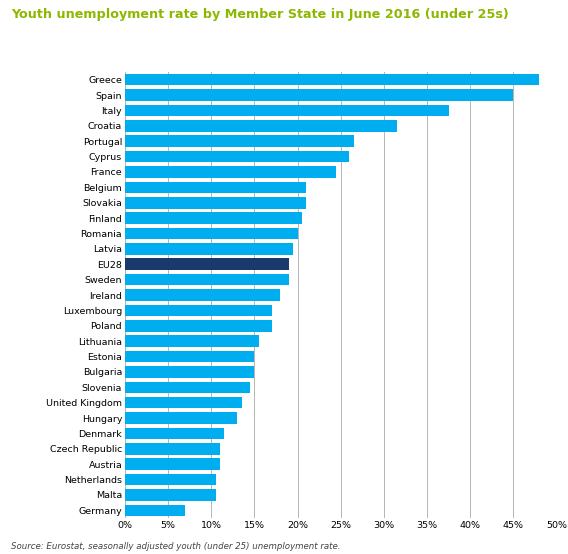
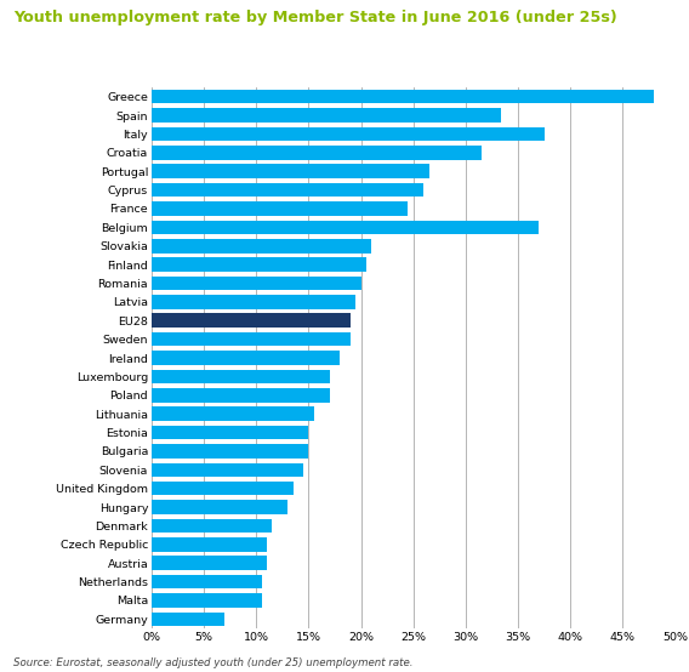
Spain: 45.0% -> 33.4%
Belgium: 21.0% -> 37.0%
